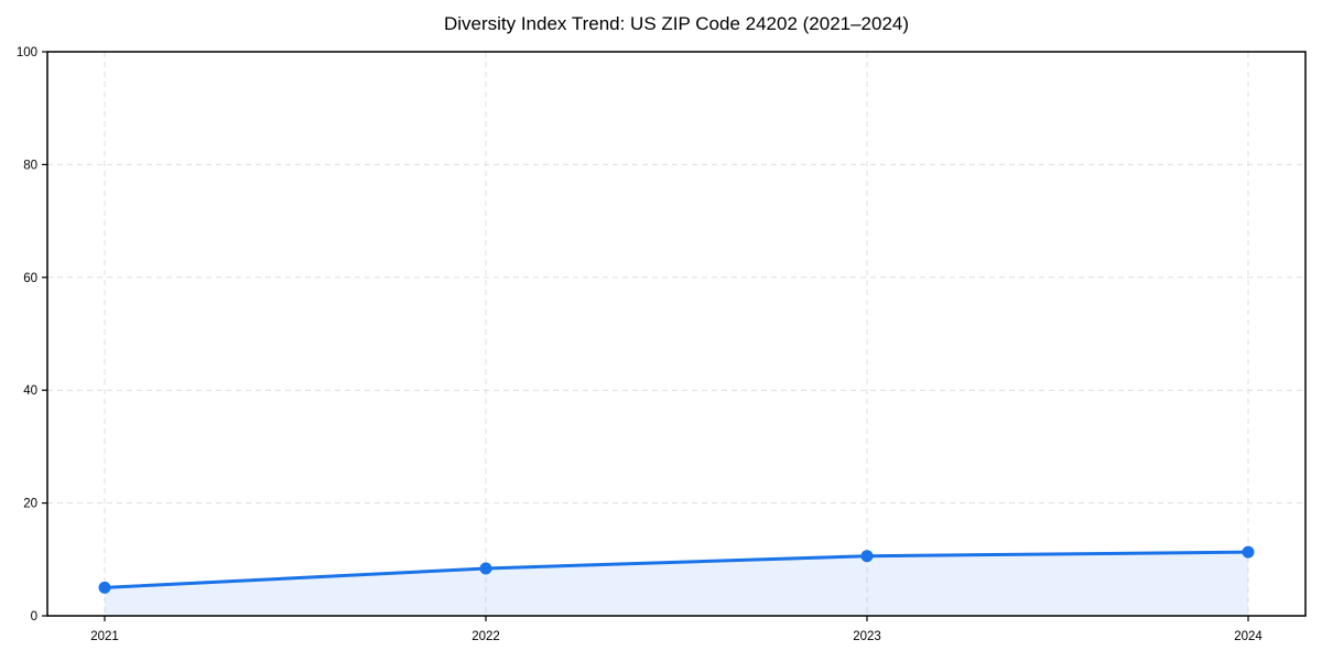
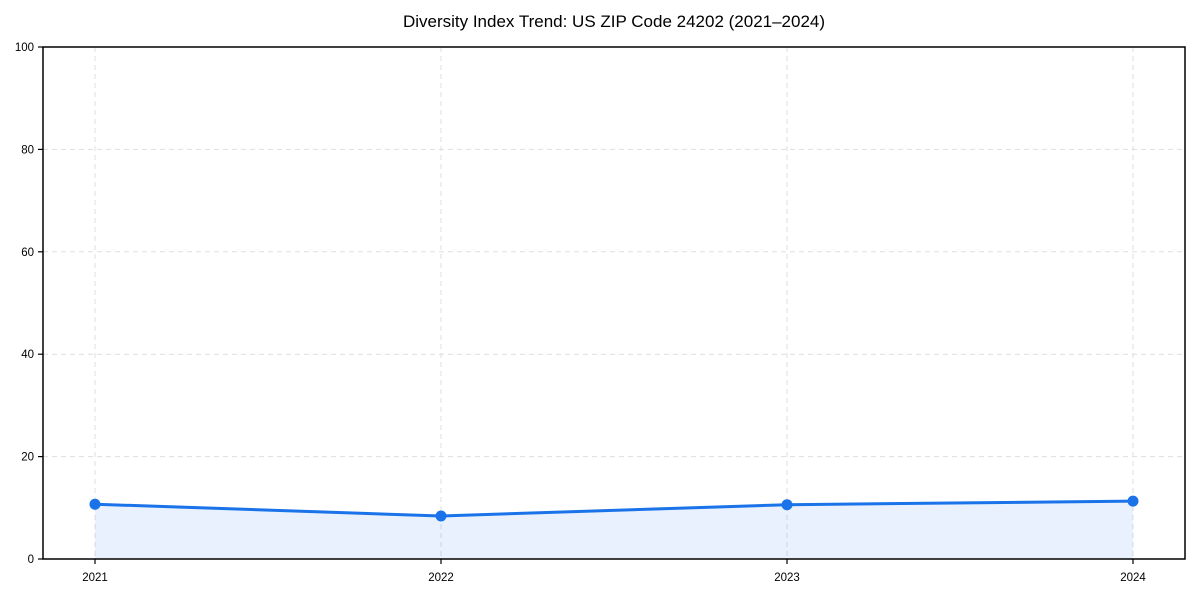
2021: 5 -> 11
